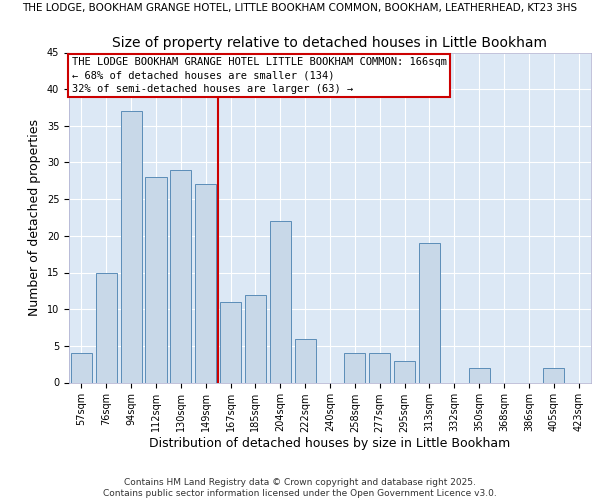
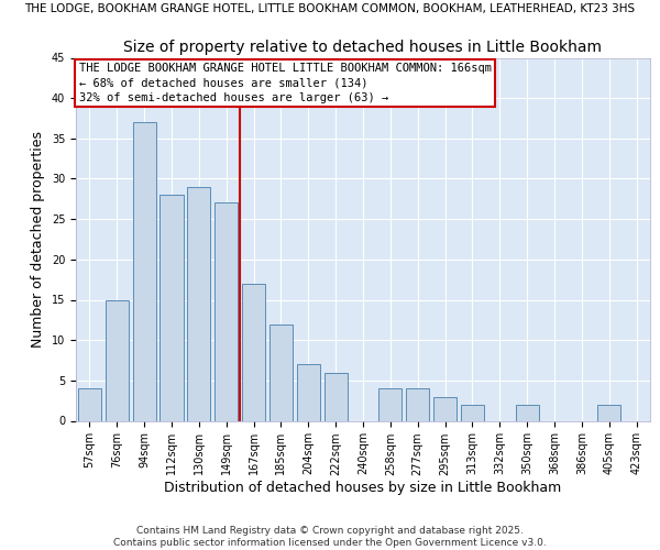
167sqm: 11 -> 17
204sqm: 22 -> 7
313sqm: 19 -> 2
